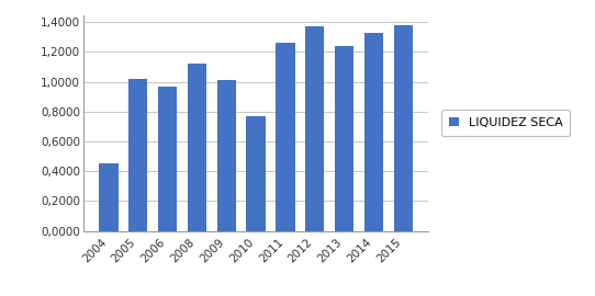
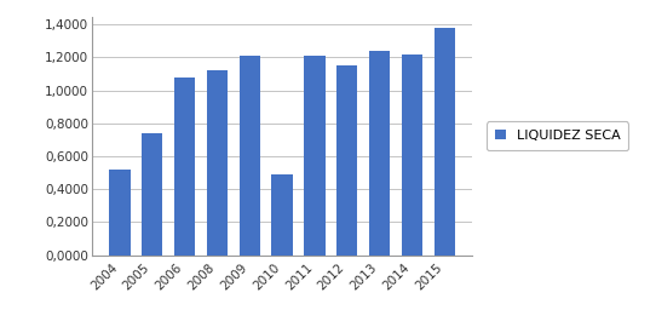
2004: 0,45 -> 0,52
2005: 1,02 -> 0,74
2006: 0,97 -> 1,08
2009: 1,01 -> 1,21
2010: 0,77 -> 0,49
2011: 1,26 -> 1,21
2012: 1,37 -> 1,15
2014: 1,33 -> 1,22
